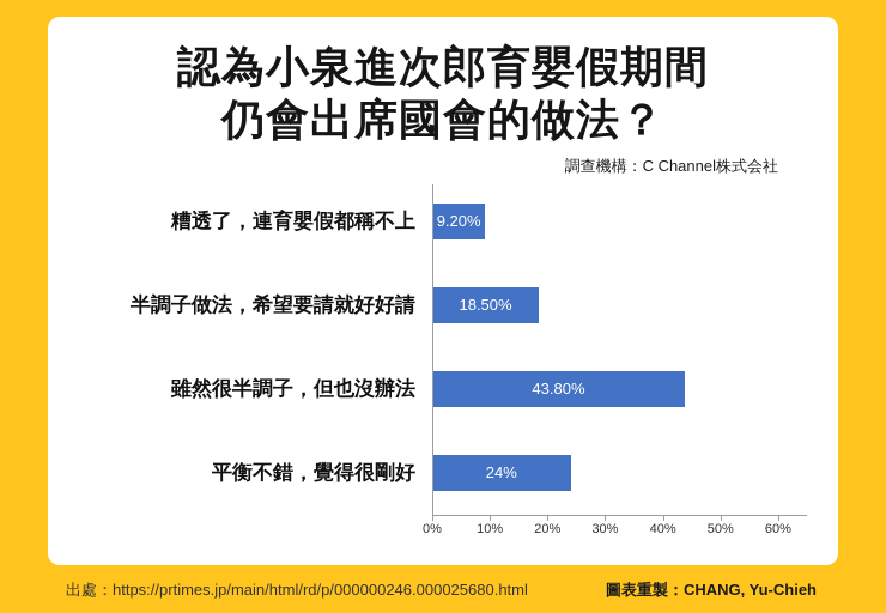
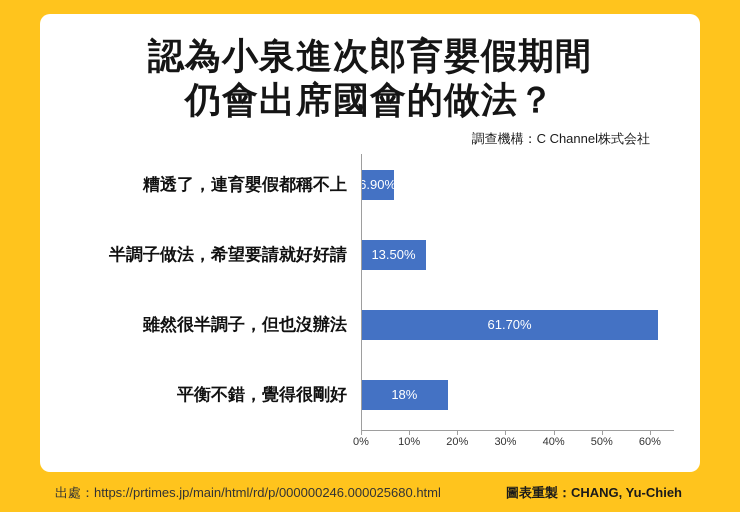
糟透了，連育嬰假都稱不上: 9.20% -> 6.90%
半調子做法，希望要請就好好請: 18.50% -> 13.50%
雖然很半調子，但也沒辦法: 43.80% -> 61.70%
平衡不錯，覺得很剛好: 24% -> 18%
